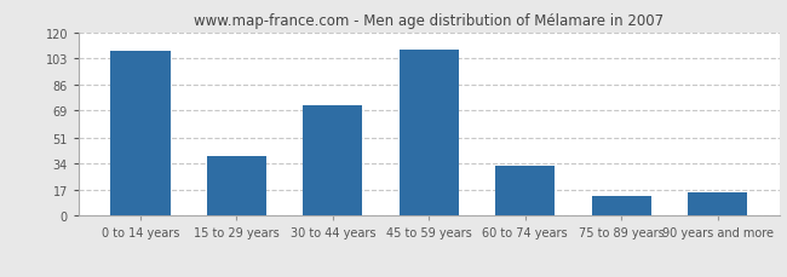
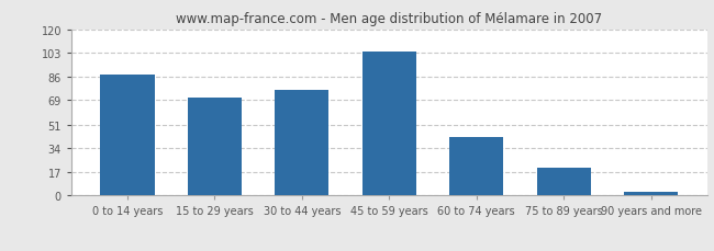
0 to 14 years: 108 -> 87
15 to 29 years: 39 -> 71
30 to 44 years: 72 -> 76
45 to 59 years: 109 -> 104
60 to 74 years: 33 -> 42
75 to 89 years: 13 -> 20
90 years and more: 15 -> 3
